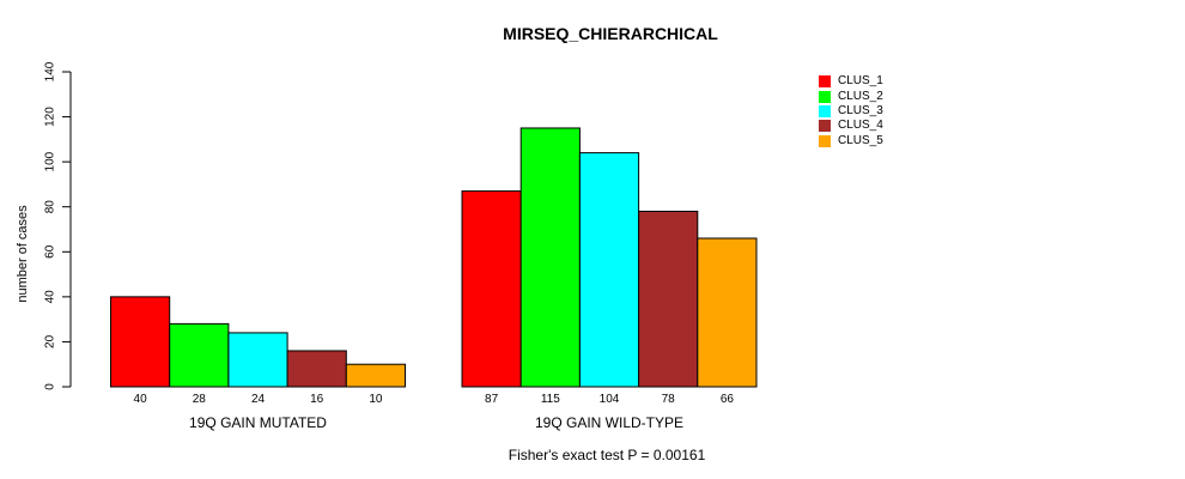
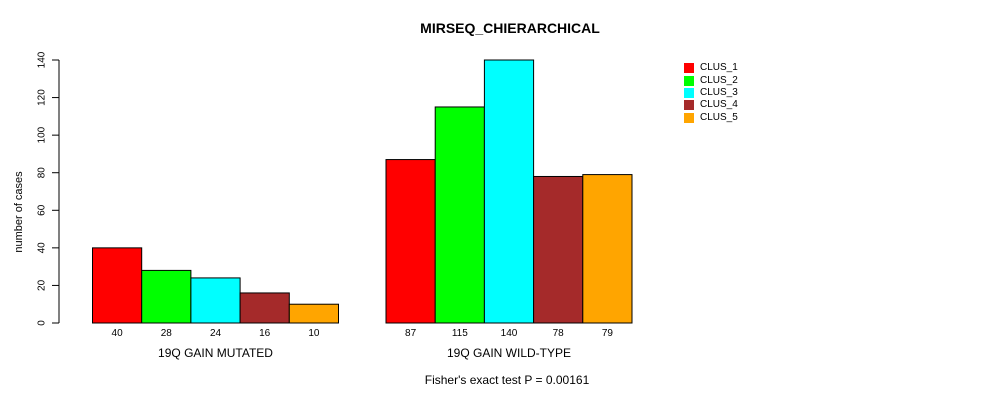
CLUS_3/19Q GAIN WILD-TYPE: 104 -> 140
CLUS_5/19Q GAIN WILD-TYPE: 66 -> 79
